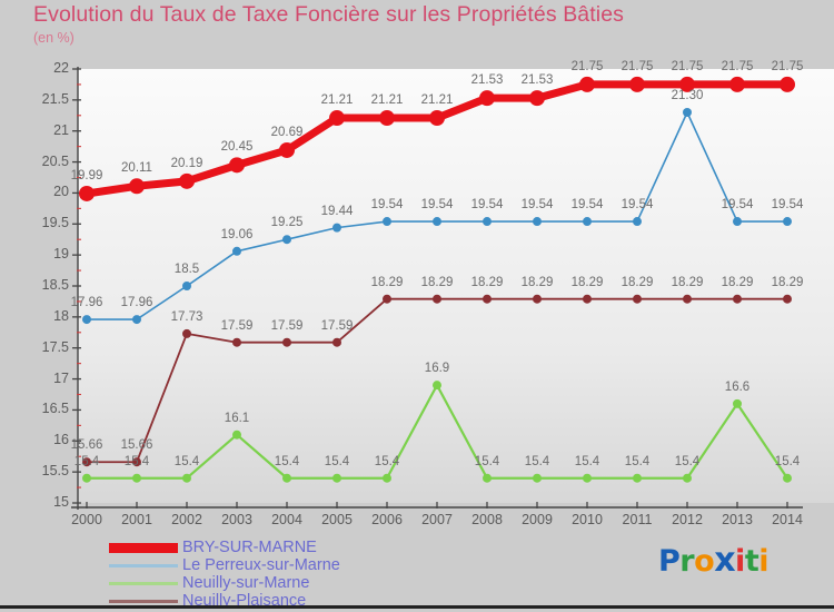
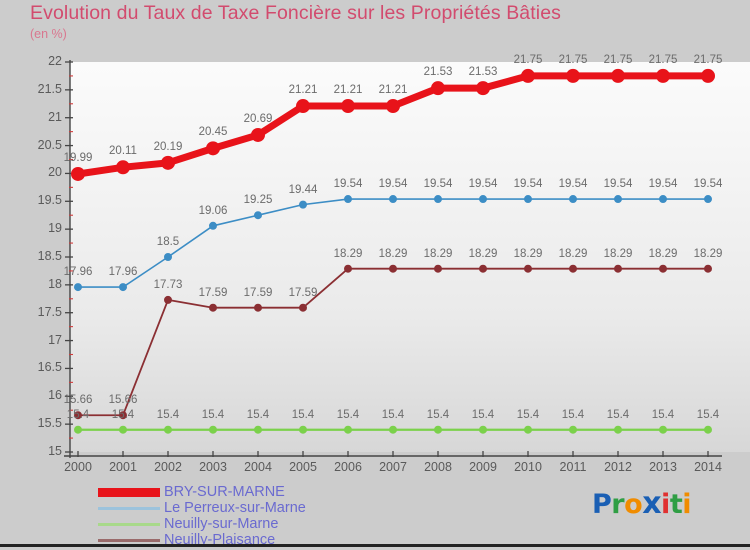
Neuilly-sur-Marne/2003: 16.1 -> 15.4
Neuilly-sur-Marne/2007: 16.9 -> 15.4
Le Perreux-sur-Marne/2012: 21.30 -> 19.54
Neuilly-sur-Marne/2013: 16.6 -> 15.4
